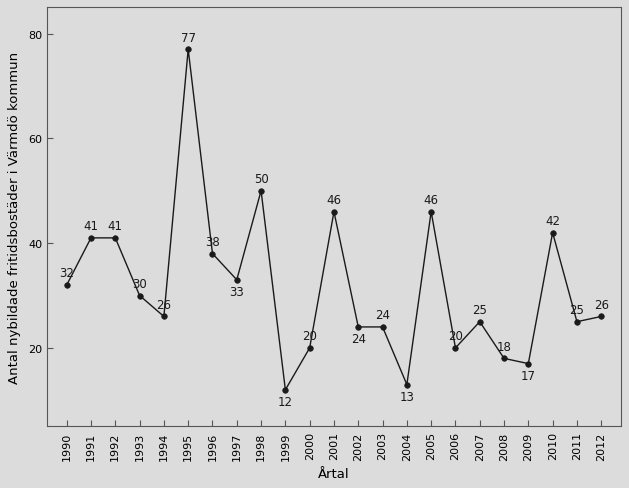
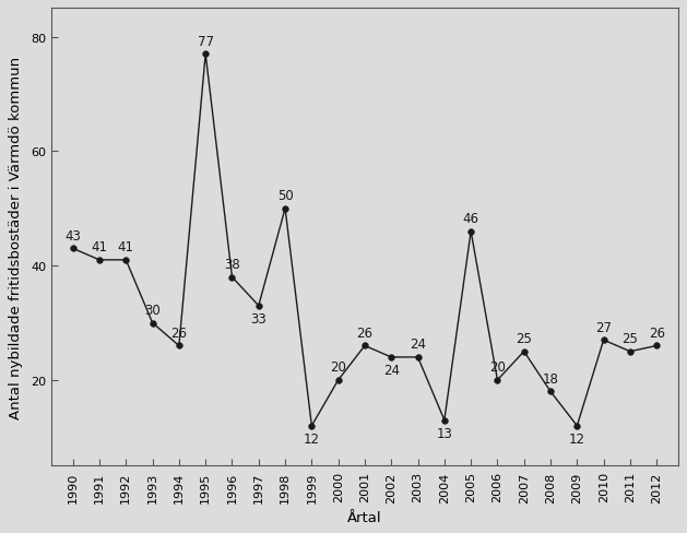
1990: 32 -> 43
2001: 46 -> 26
2009: 17 -> 12
2010: 42 -> 27
